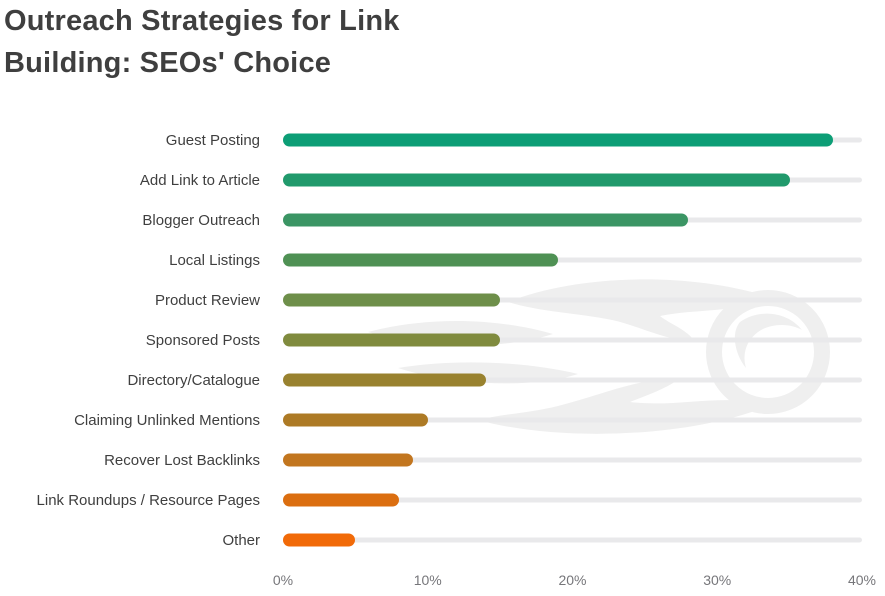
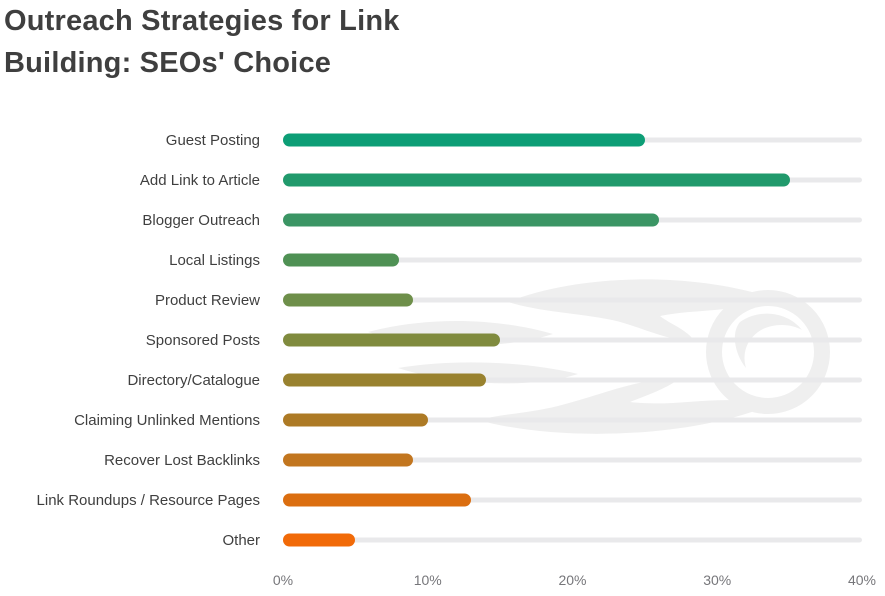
Guest Posting: 38% -> 25%
Blogger Outreach: 28% -> 26%
Local Listings: 19% -> 8%
Product Review: 15% -> 9%
Link Roundups / Resource Pages: 8% -> 13%
